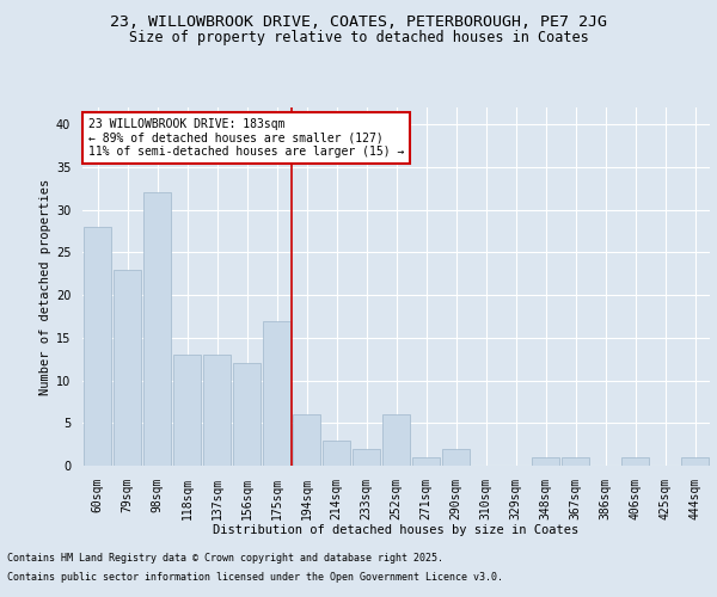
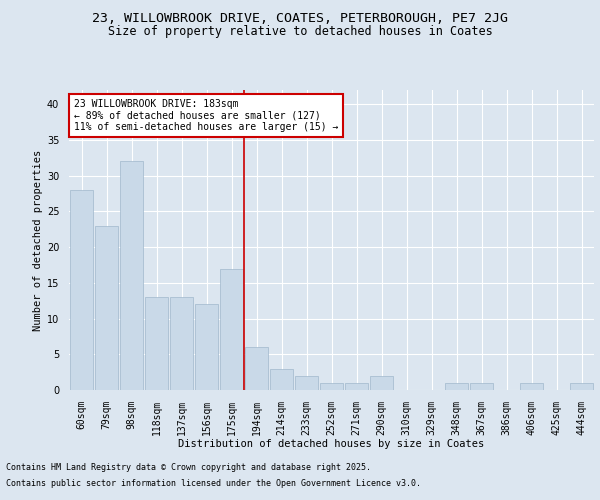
252sqm: 6 -> 1
